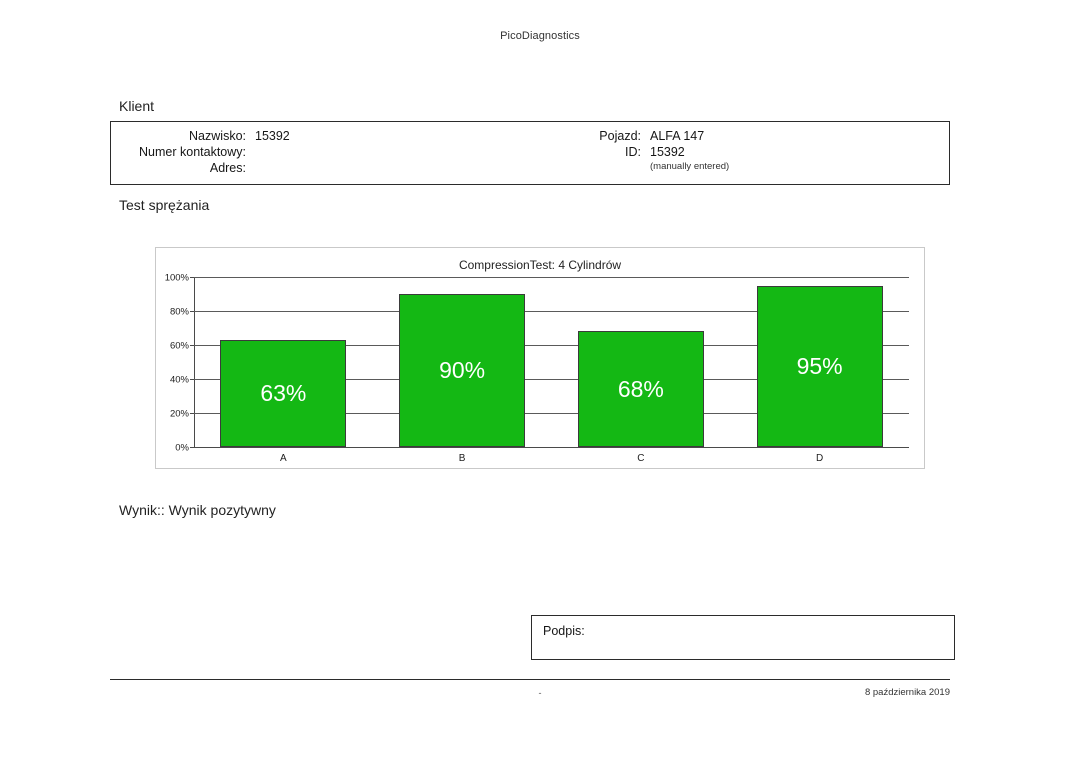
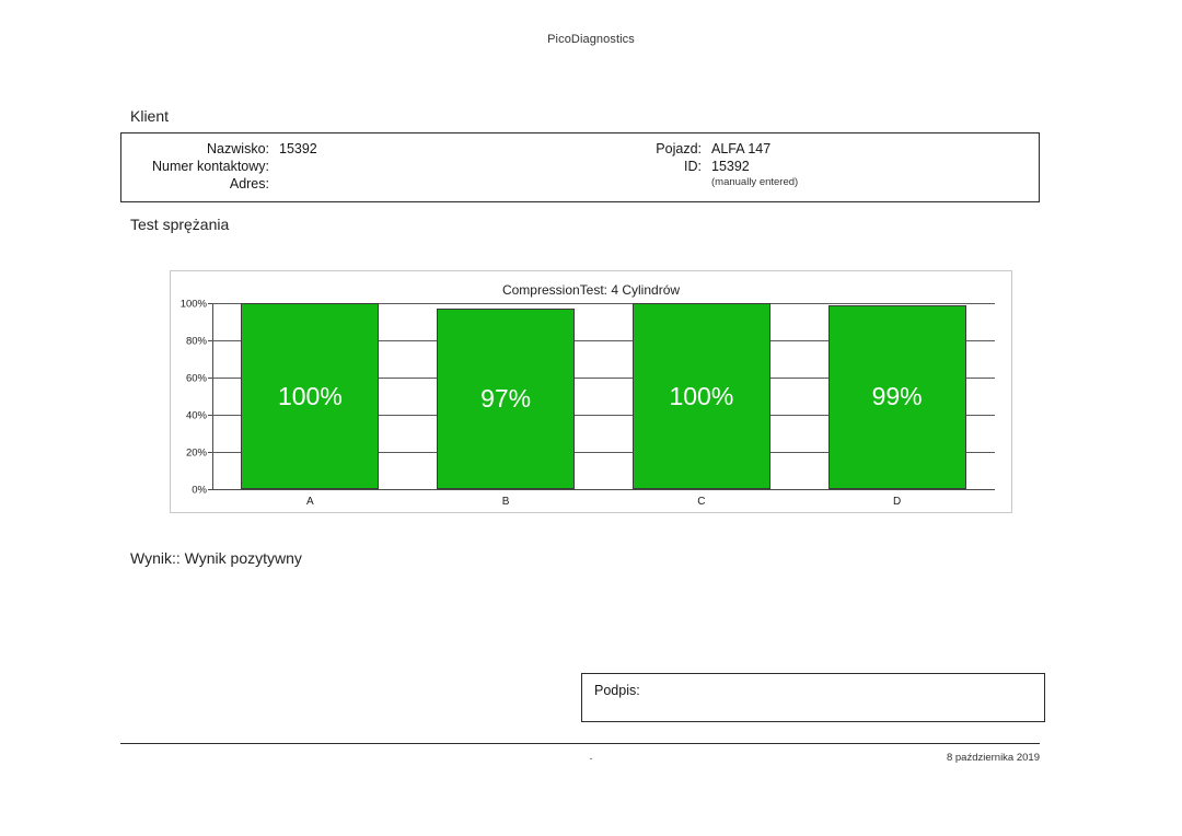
A: 63% -> 100%
B: 90% -> 97%
C: 68% -> 100%
D: 95% -> 99%
